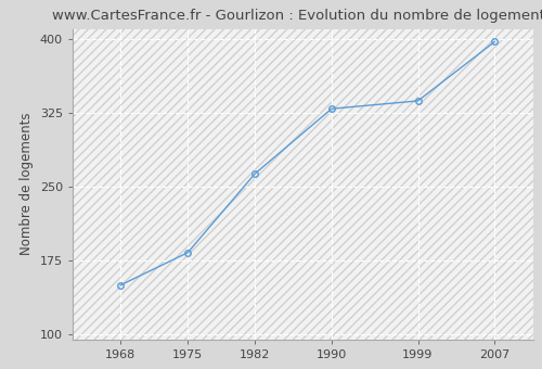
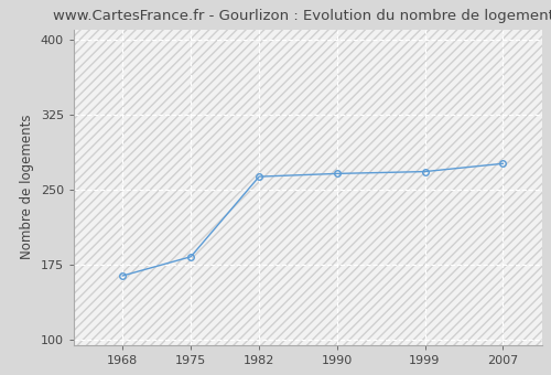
1968: 150 -> 164
1990: 329 -> 266
1999: 337 -> 268
2007: 397 -> 276
